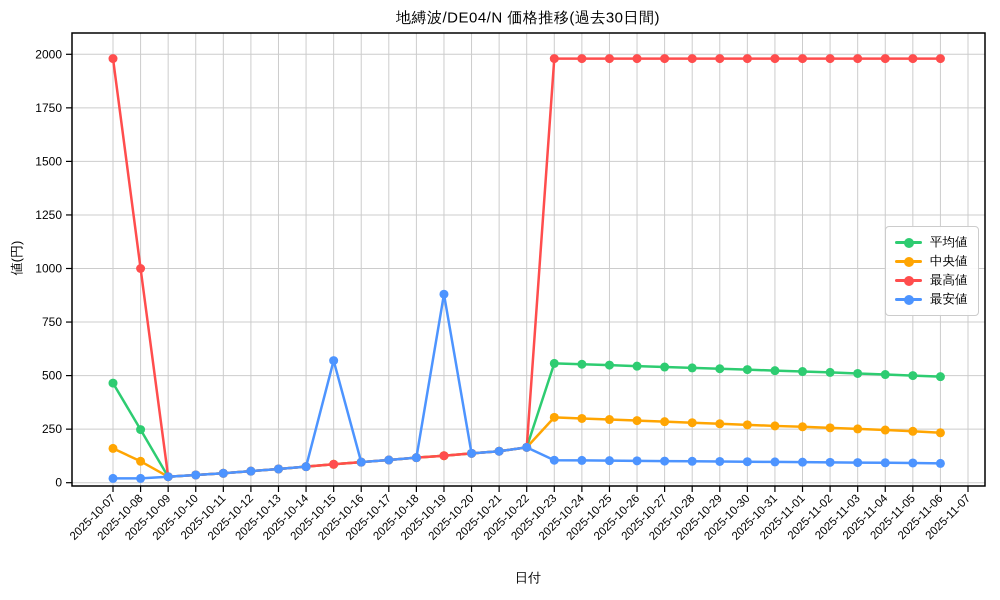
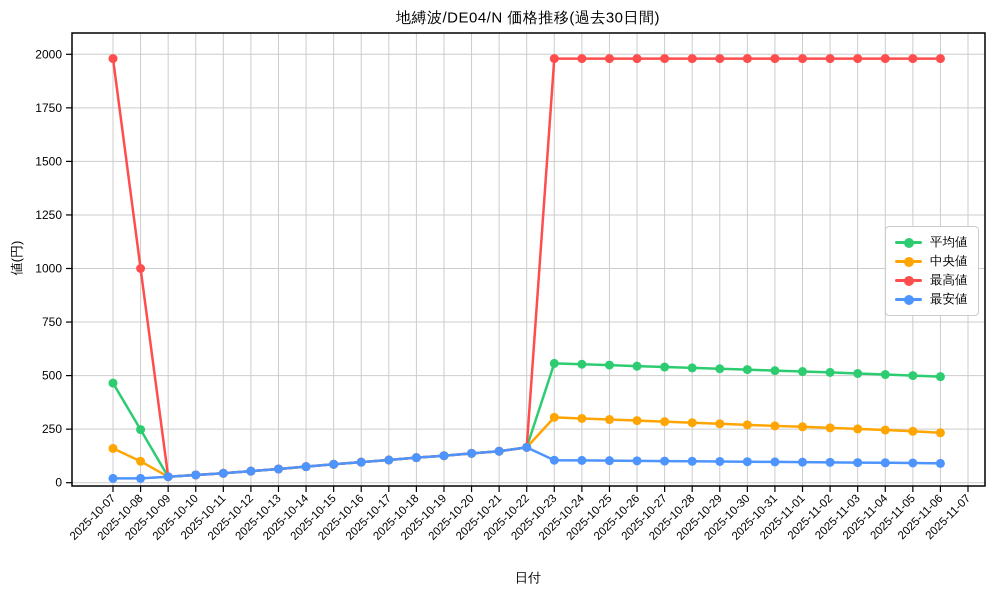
最安値/2025-10-15: 570 -> 90
最安値/2025-10-19: 880 -> 130
